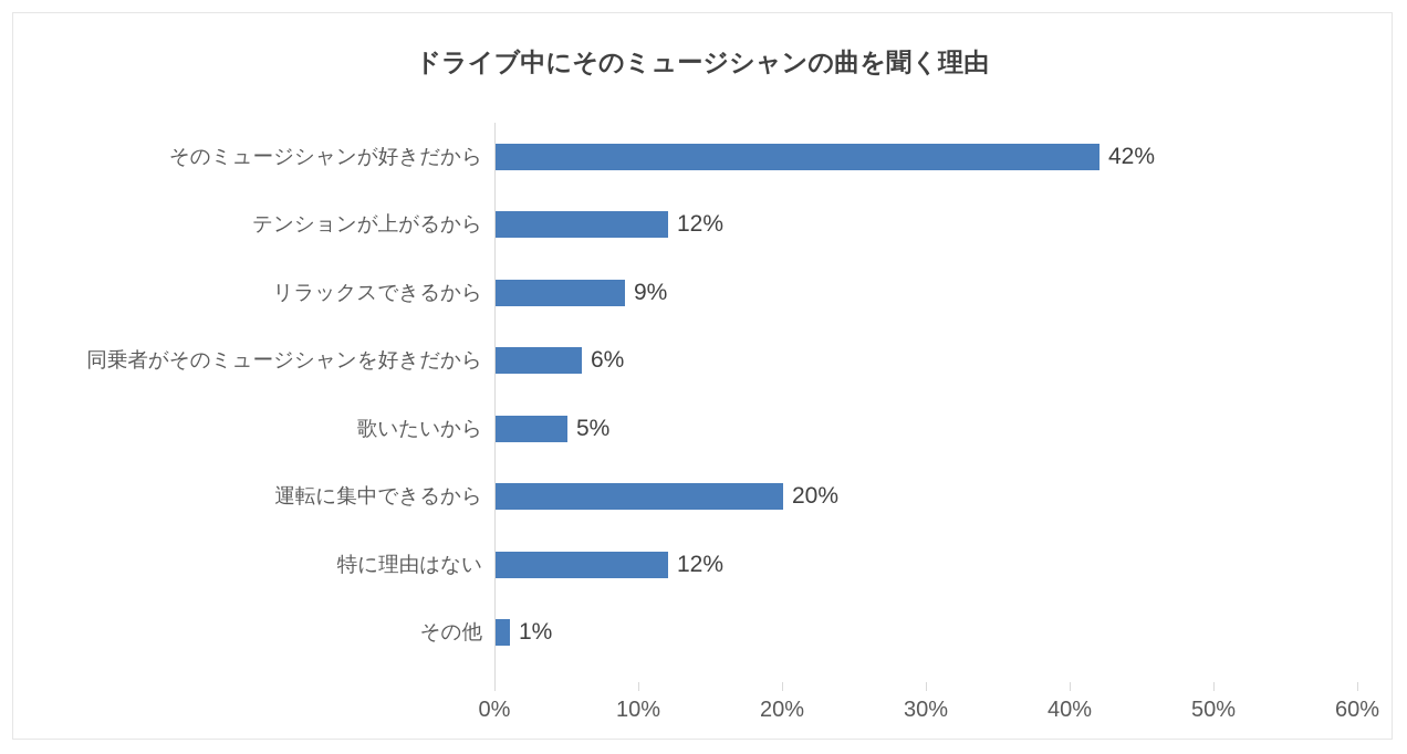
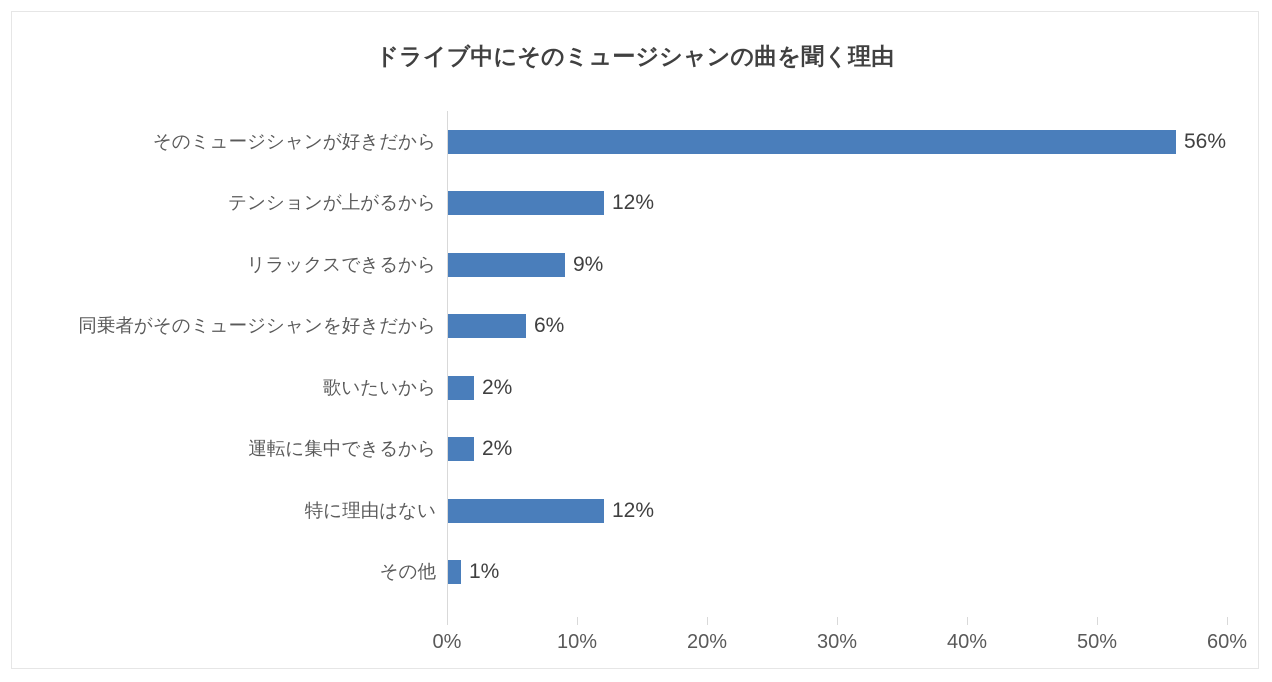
そのミュージシャンが好きだから: 42% -> 56%
歌いたいから: 5% -> 2%
運転に集中できるから: 20% -> 2%
